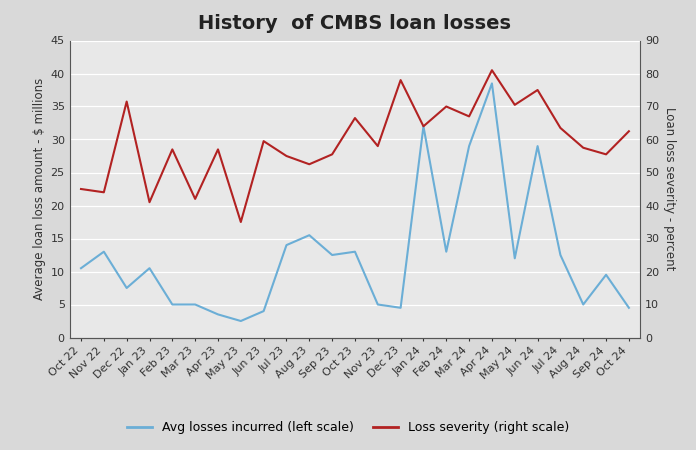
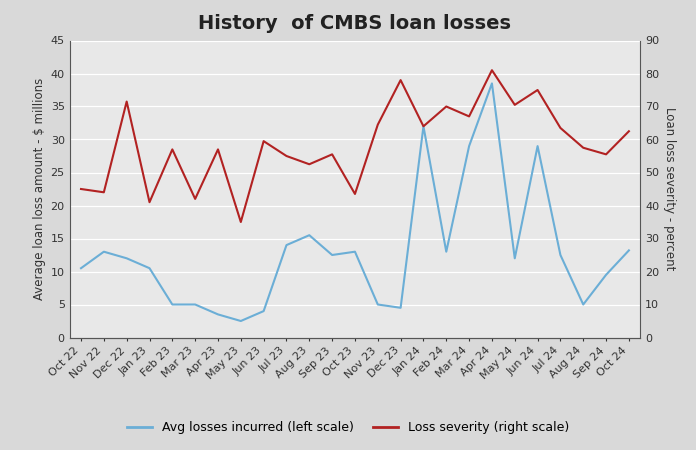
Avg losses incurred (left scale)/Dec 22: 7.5 -> 12.0
Loss severity (right scale)/Oct 23: 66.5 -> 43.5
Loss severity (right scale)/Nov 23: 58.0 -> 64.5
Avg losses incurred (left scale)/Oct 24: 4.5 -> 13.2
